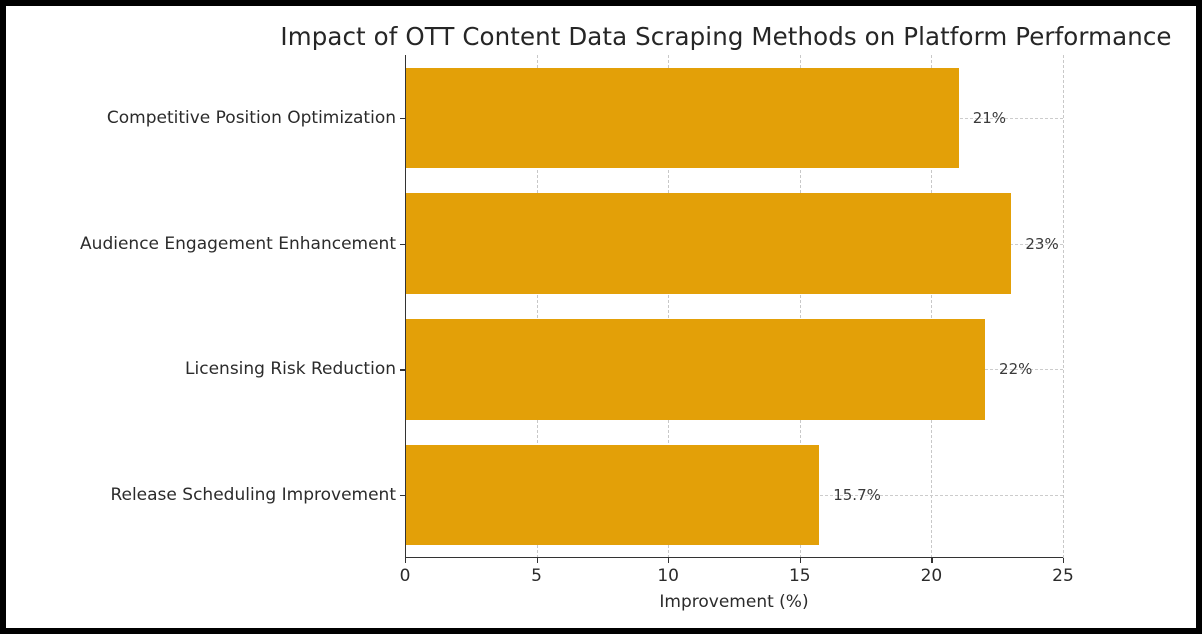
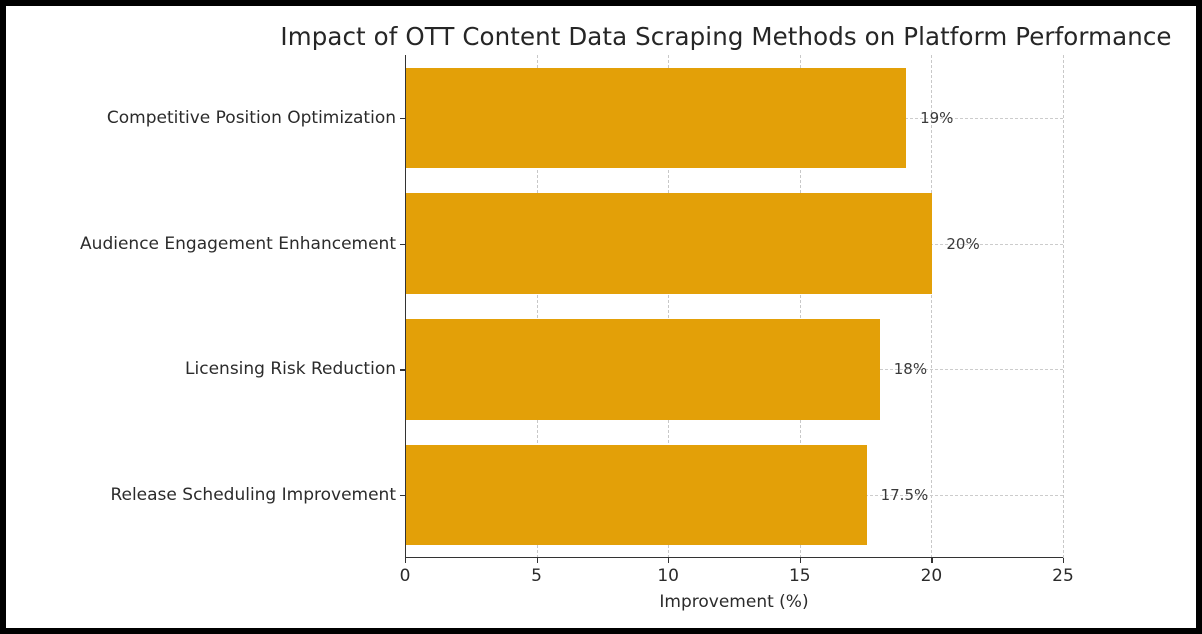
Competitive Position Optimization: 21% -> 19%
Audience Engagement Enhancement: 23% -> 20%
Licensing Risk Reduction: 22% -> 18%
Release Scheduling Improvement: 15.7% -> 17.5%
